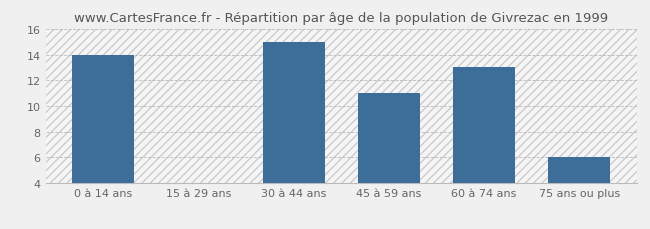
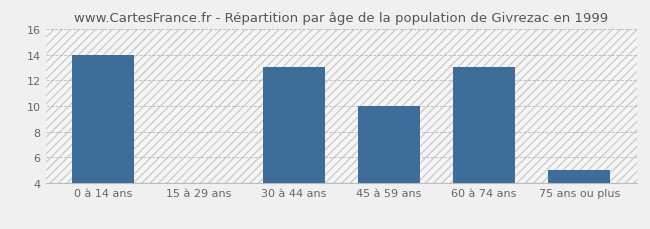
30 à 44 ans: 15 -> 13
45 à 59 ans: 11 -> 10
75 ans ou plus: 6 -> 5
